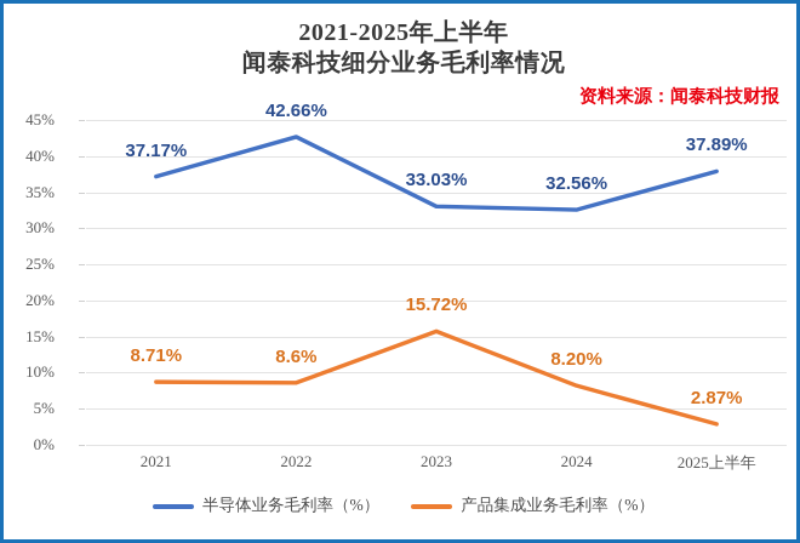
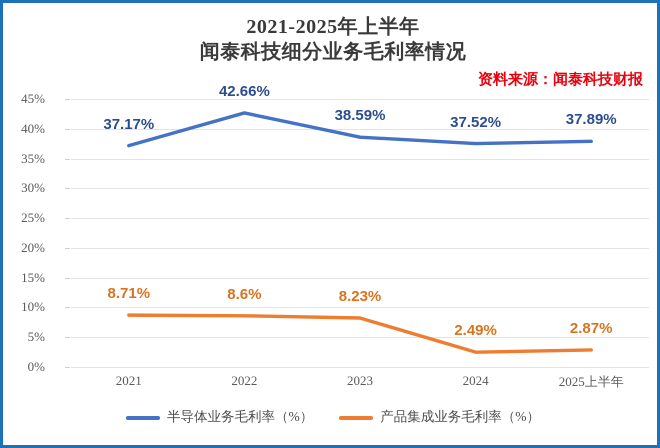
半导体业务毛利率（%）/2023: 33.03% -> 38.59%
产品集成业务毛利率（%）/2023: 15.72% -> 8.23%
半导体业务毛利率（%）/2024: 32.56% -> 37.52%
产品集成业务毛利率（%）/2024: 8.20% -> 2.49%
